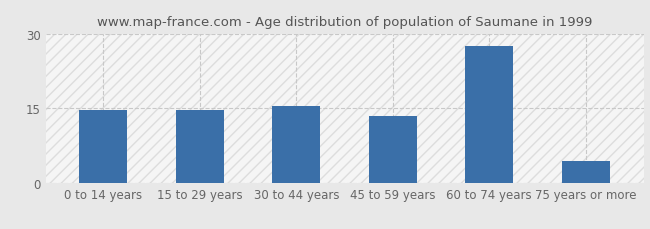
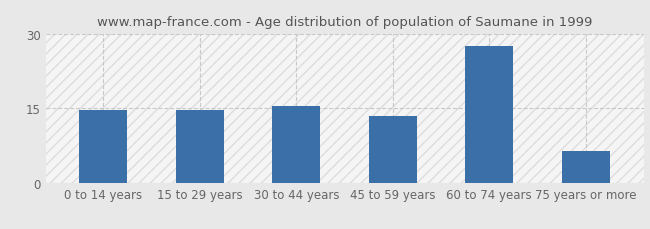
75 years or more: 4.5 -> 6.5
